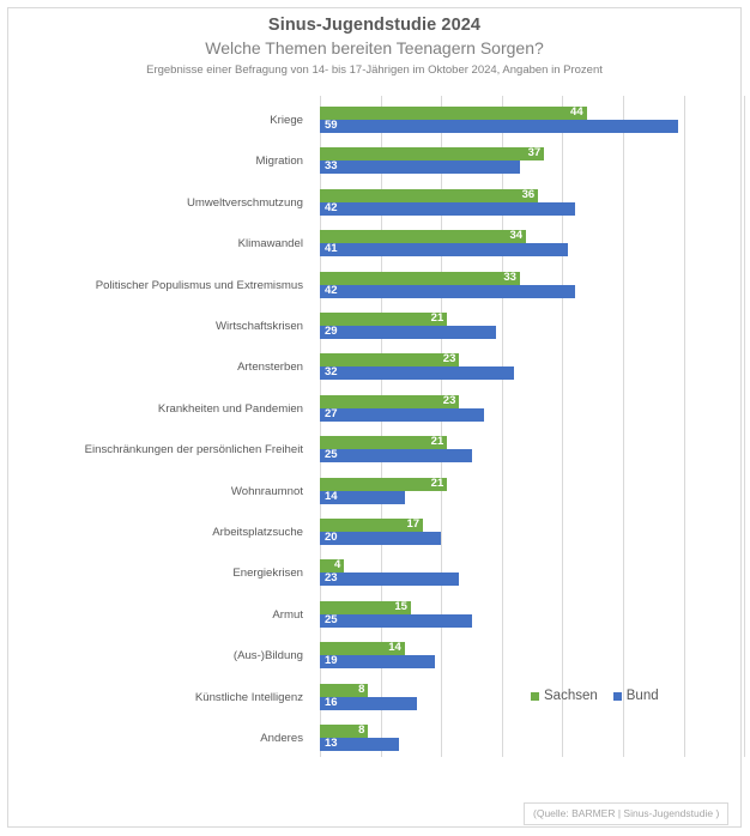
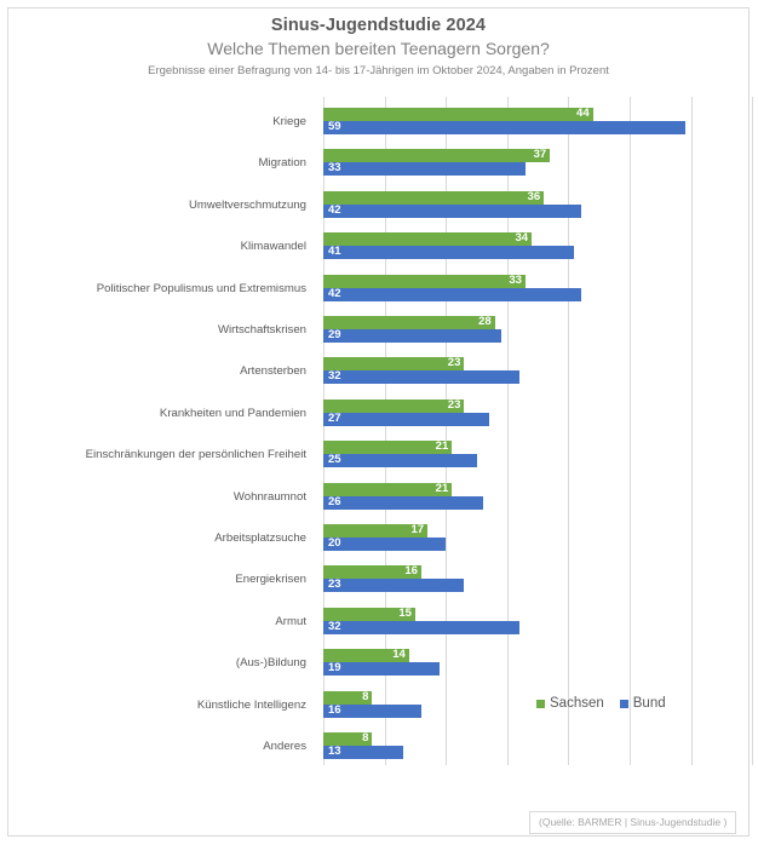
Sachsen/Wirtschaftskrisen: 21 -> 28
Bund/Wohnraumnot: 14 -> 26
Sachsen/Energiekrisen: 4 -> 16
Bund/Armut: 25 -> 32
